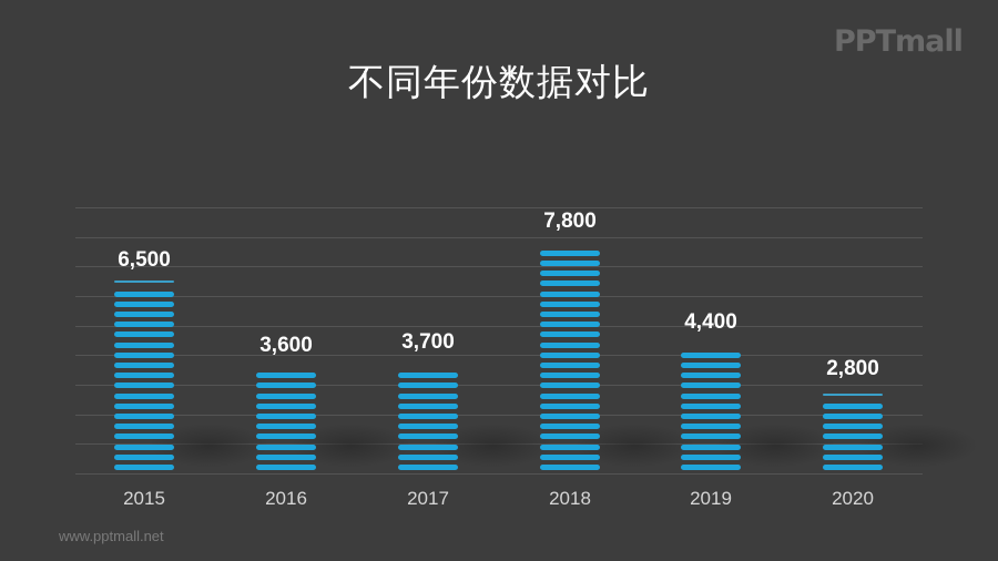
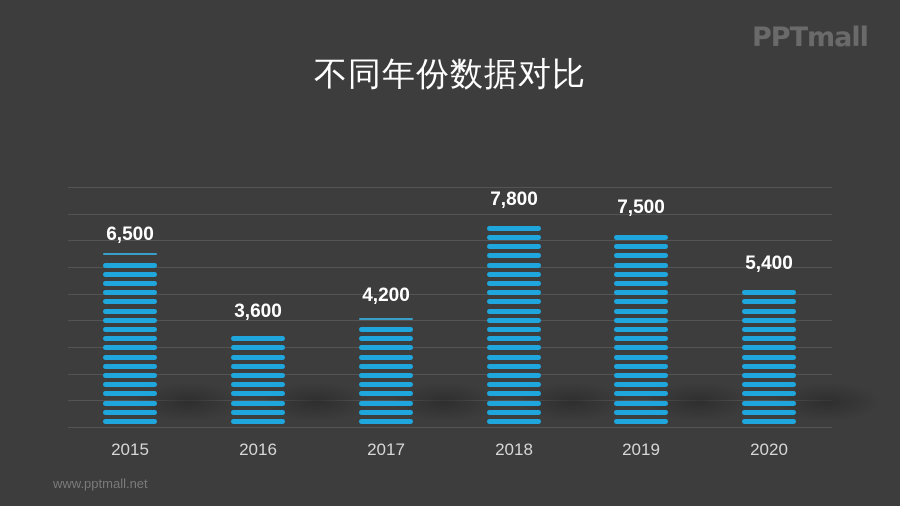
2017: 3,700 -> 4,200
2019: 4,400 -> 7,500
2020: 2,800 -> 5,400
